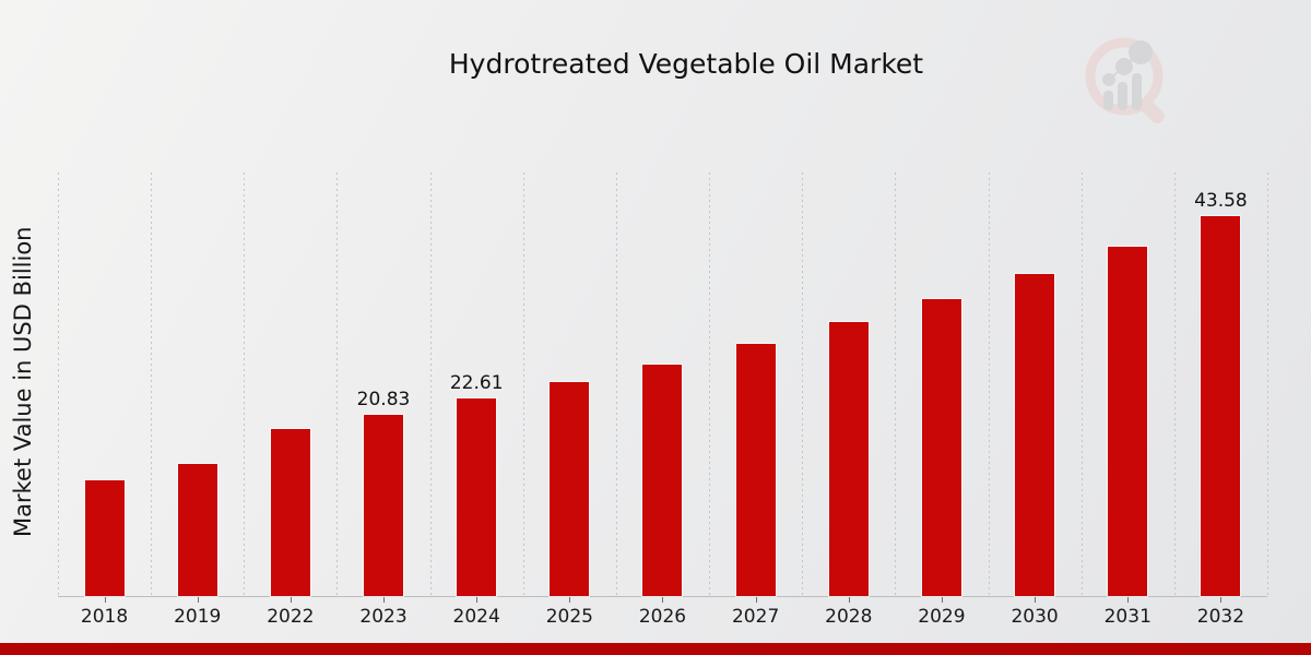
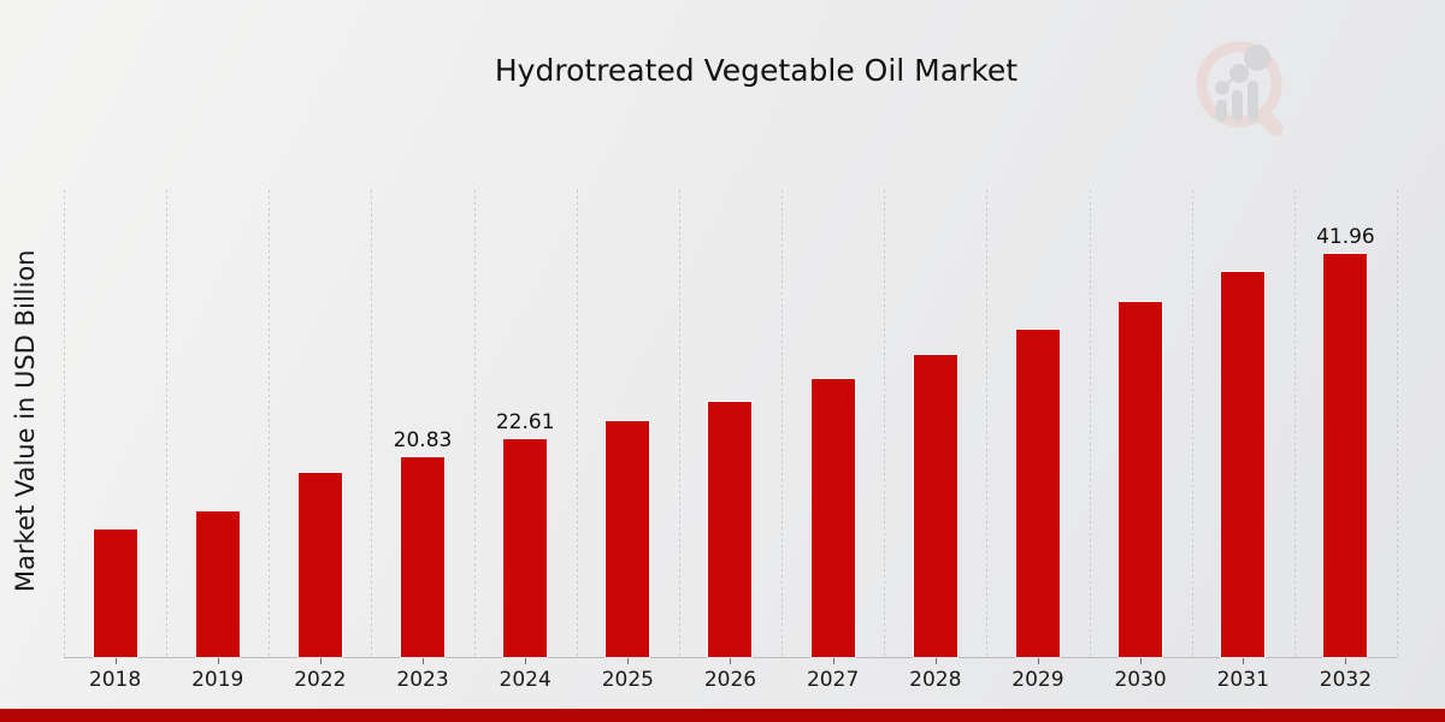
2032: 43.58 -> 41.96
